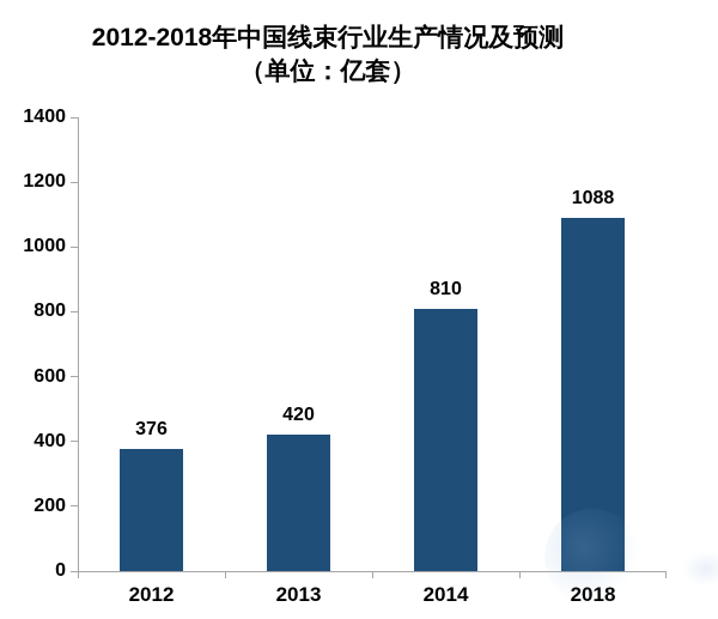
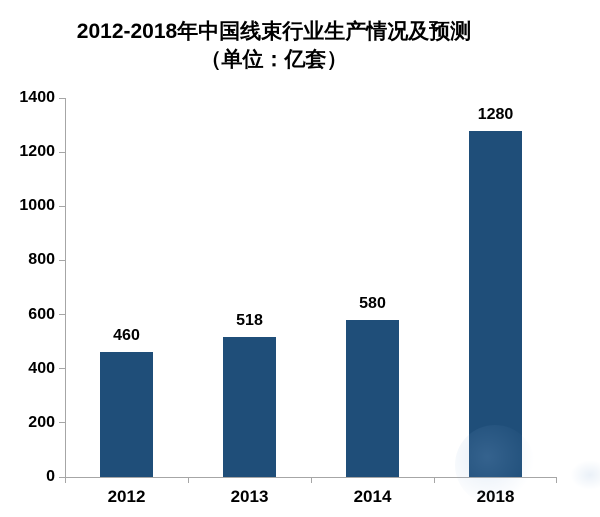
2012: 376 -> 460
2013: 420 -> 518
2014: 810 -> 580
2018: 1088 -> 1280
